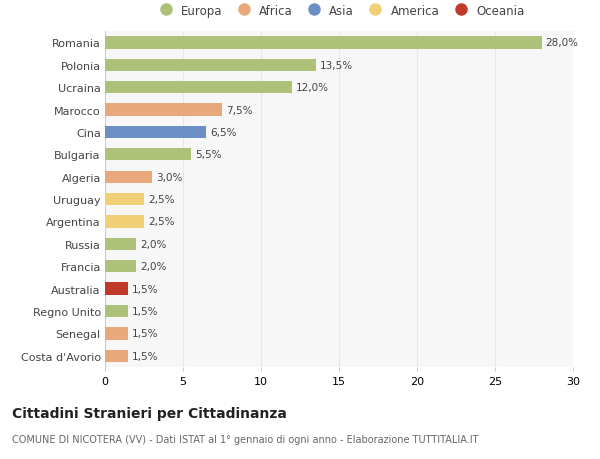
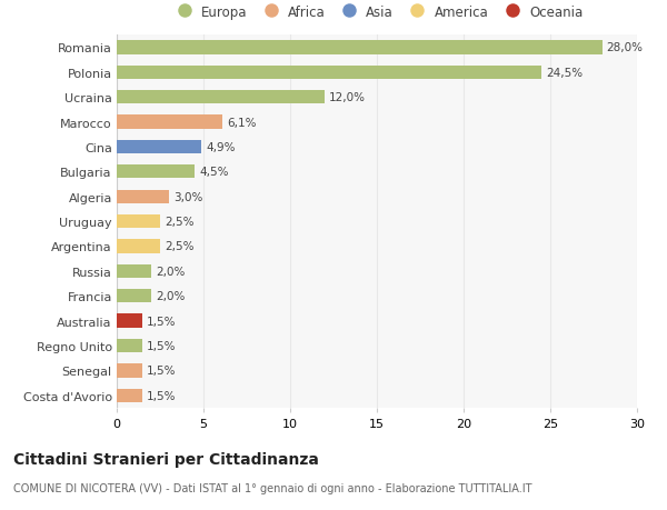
Polonia: 13,5% -> 24,5%
Marocco: 7,5% -> 6,1%
Cina: 6,5% -> 4,9%
Bulgaria: 5,5% -> 4,5%
